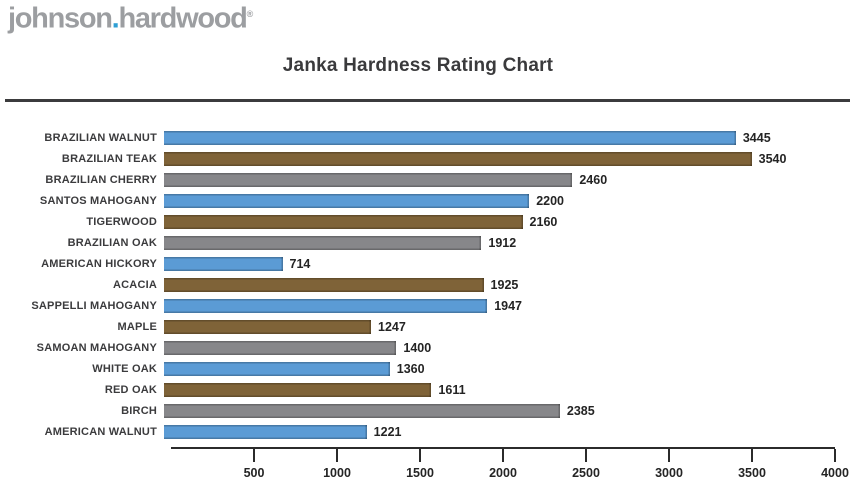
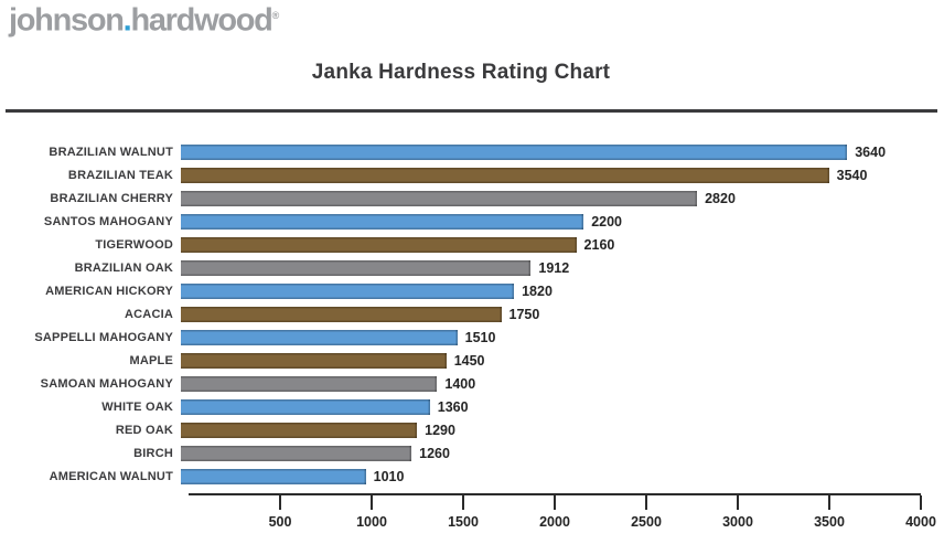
BRAZILIAN WALNUT: 3445 -> 3640
BRAZILIAN CHERRY: 2460 -> 2820
AMERICAN HICKORY: 714 -> 1820
ACACIA: 1925 -> 1750
SAPPELLI MAHOGANY: 1947 -> 1510
MAPLE: 1247 -> 1450
RED OAK: 1611 -> 1290
BIRCH: 2385 -> 1260
AMERICAN WALNUT: 1221 -> 1010
